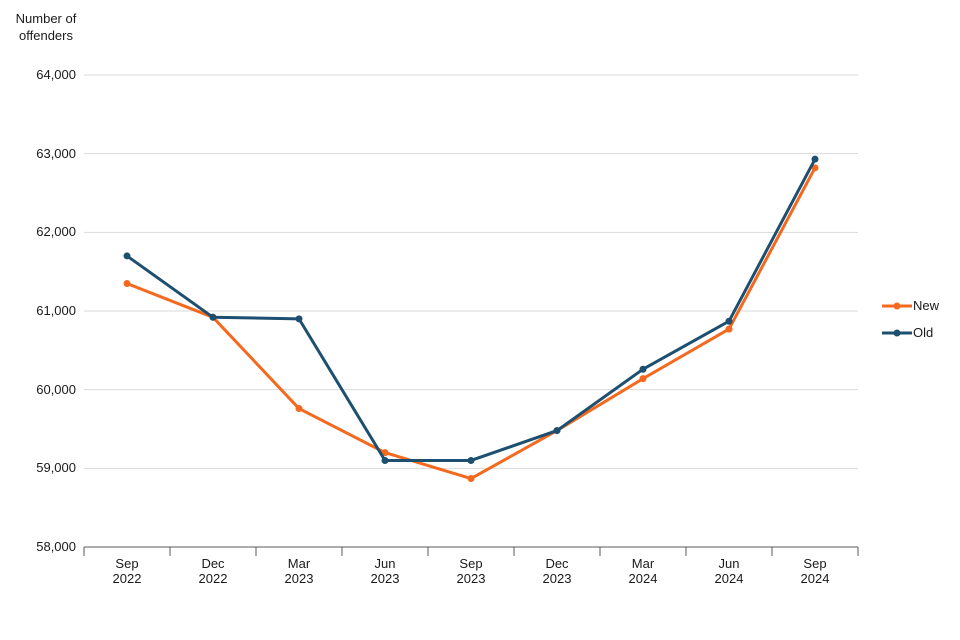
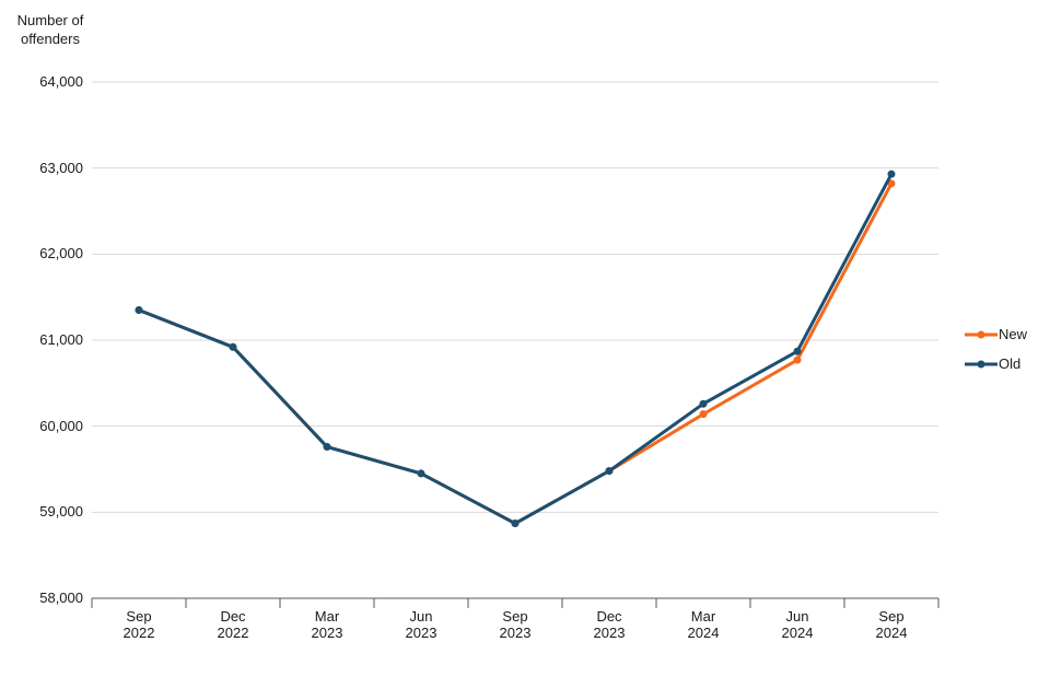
Old/Sep 2022: 61700 -> 61400
Old/Mar 2023: 60900 -> 59800
New/Jun 2023: 59200 -> 59400
Old/Jun 2023: 59100 -> 59400
Old/Sep 2023: 59100 -> 58900
